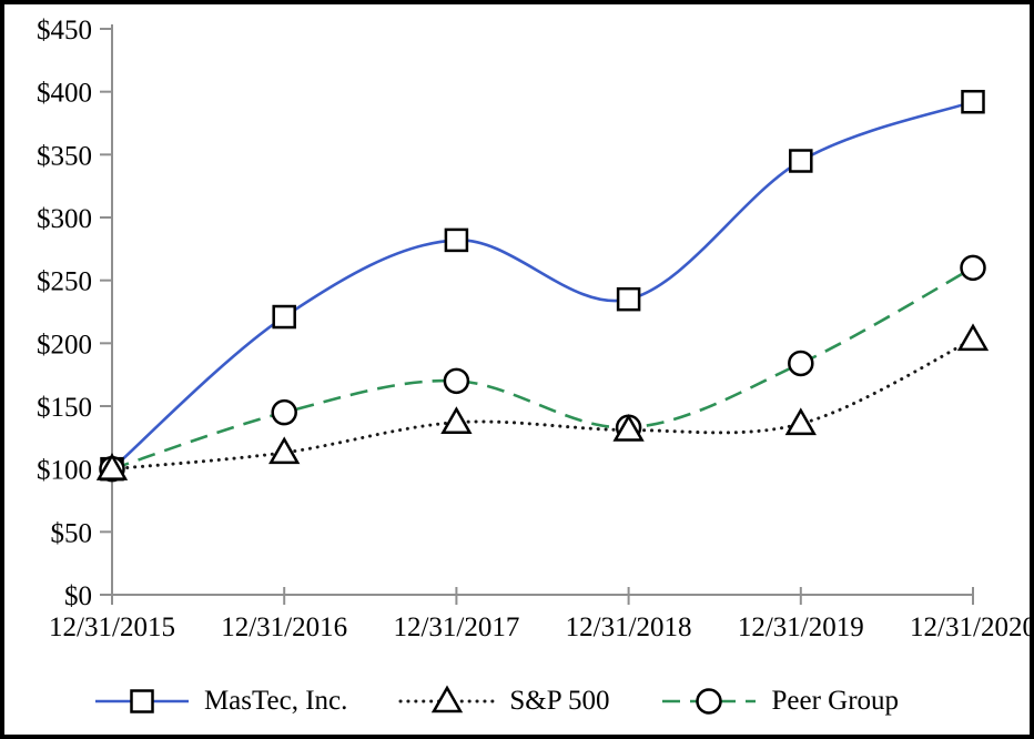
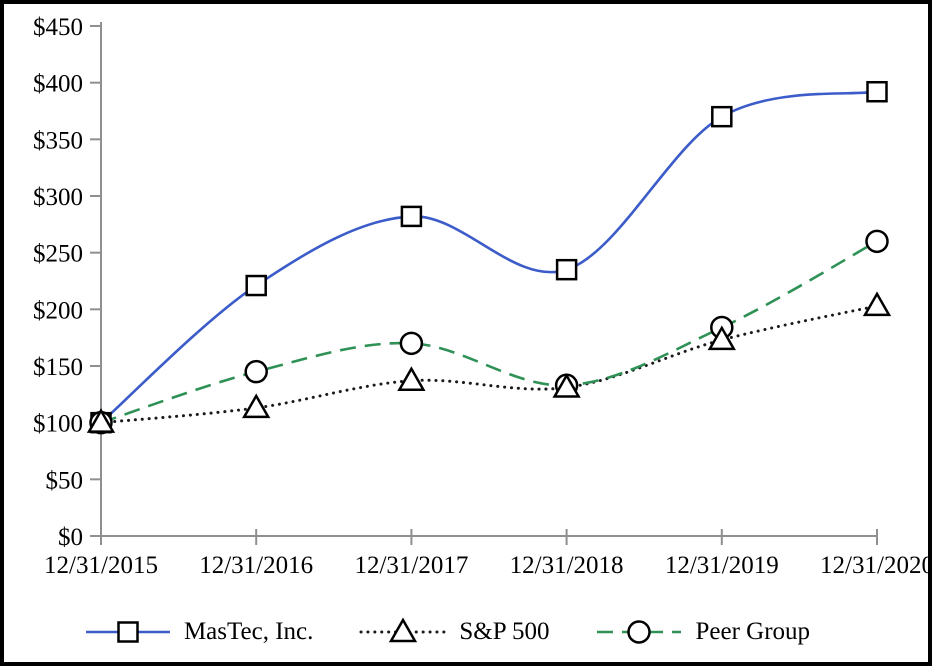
MasTec, Inc./12/31/2019: $345 -> $370
S&P 500/12/31/2019: $136 -> $173
